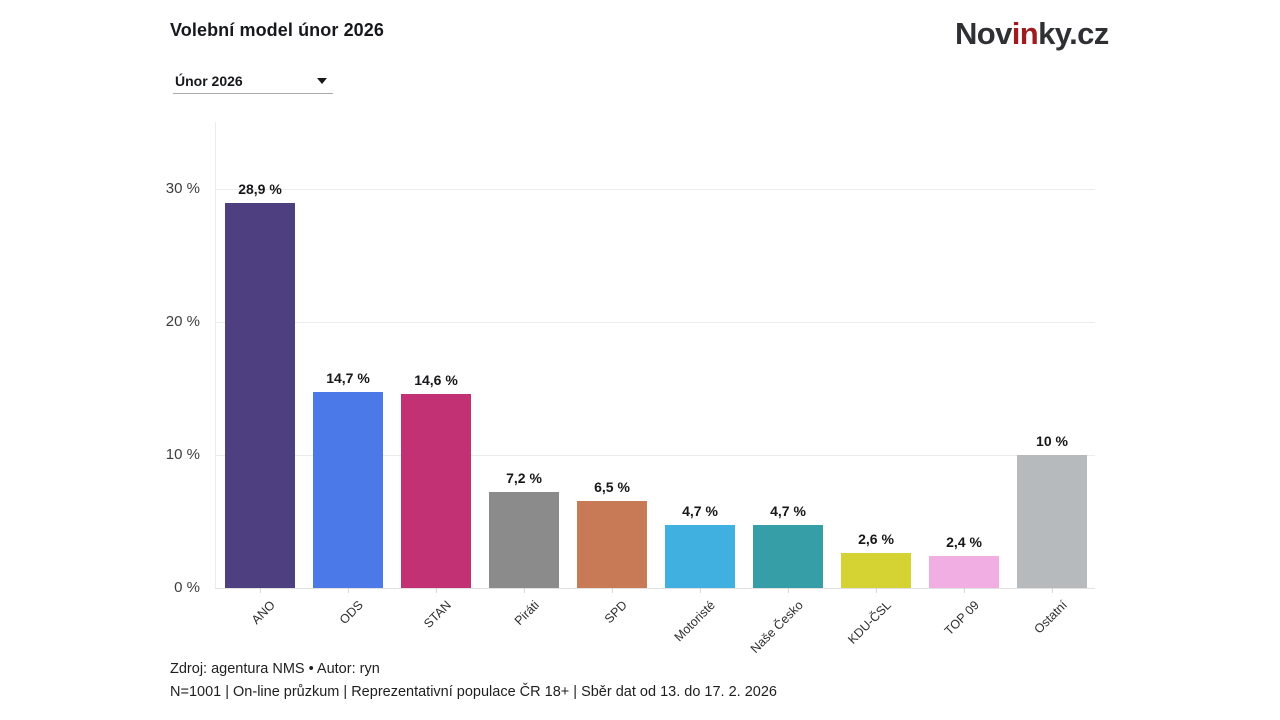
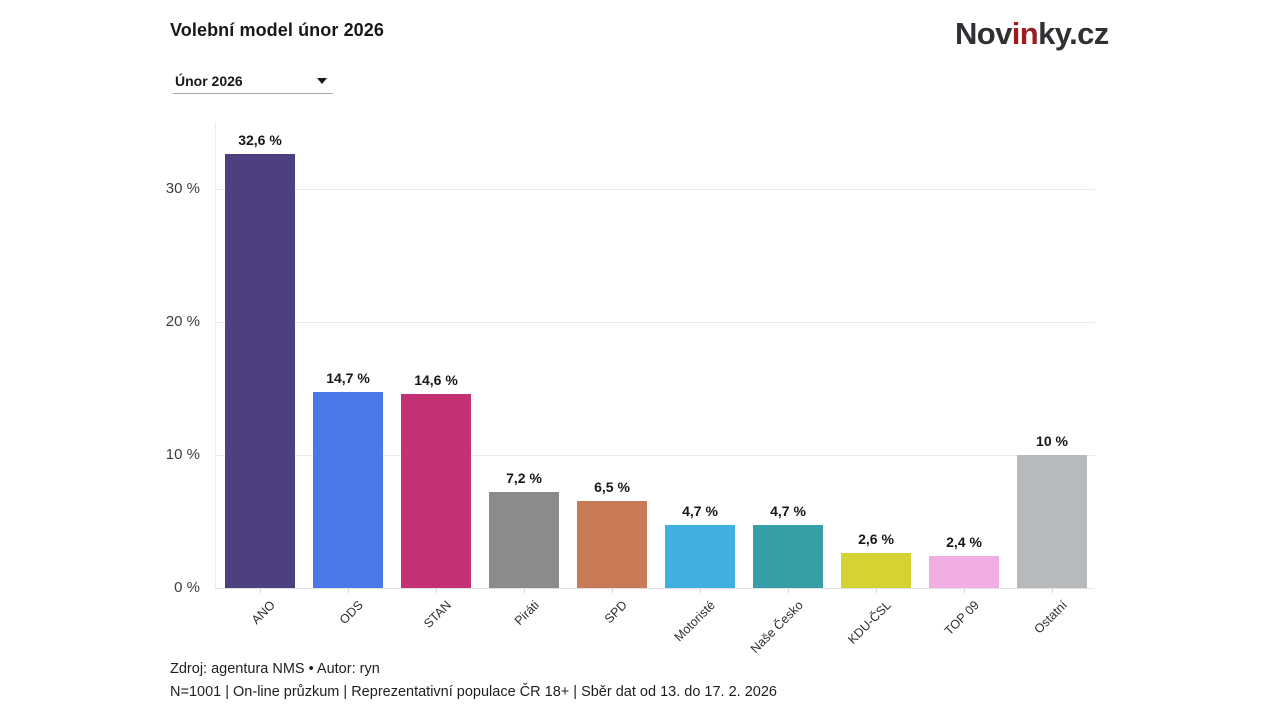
ANO: 28,9 -> 32,6
